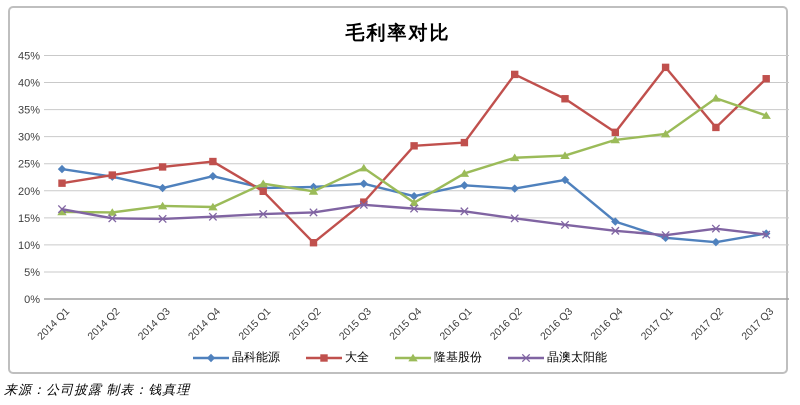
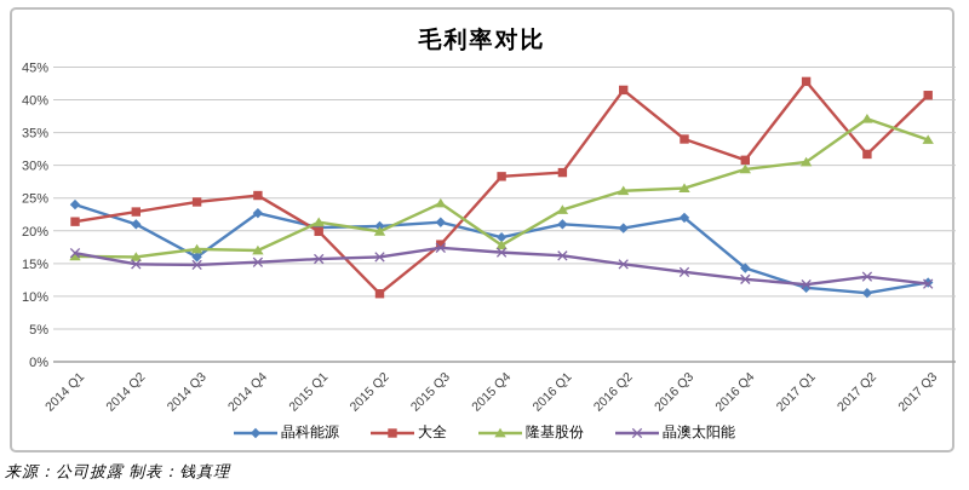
晶科能源/2014 Q2: 23% -> 21%
晶科能源/2014 Q3: 20% -> 16%
大全/2016 Q3: 37% -> 34%
